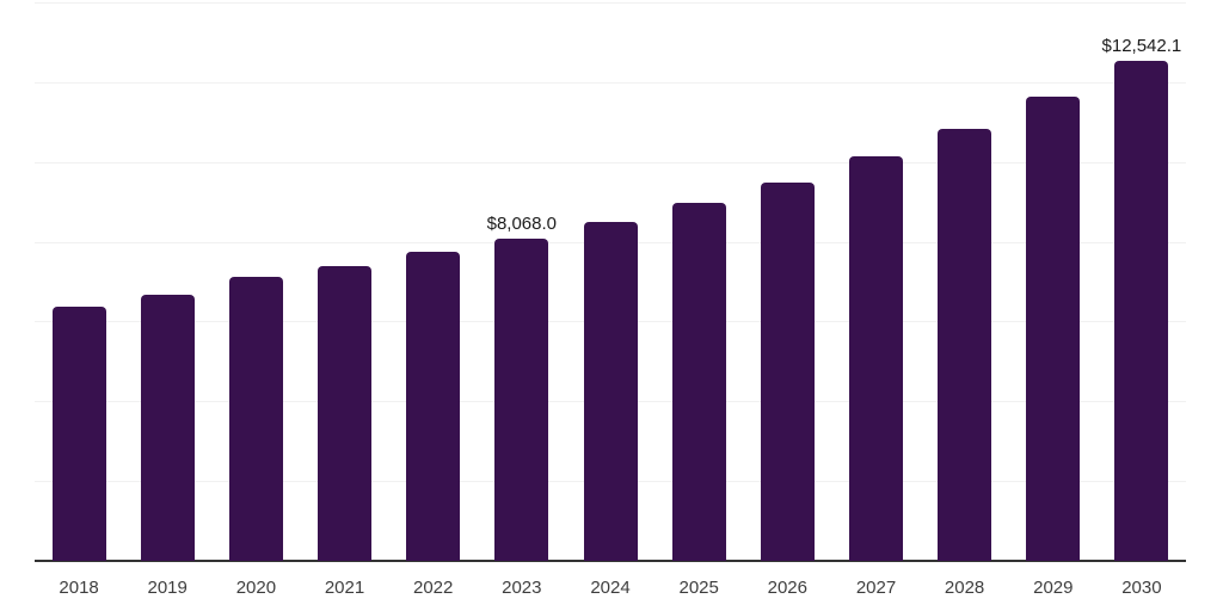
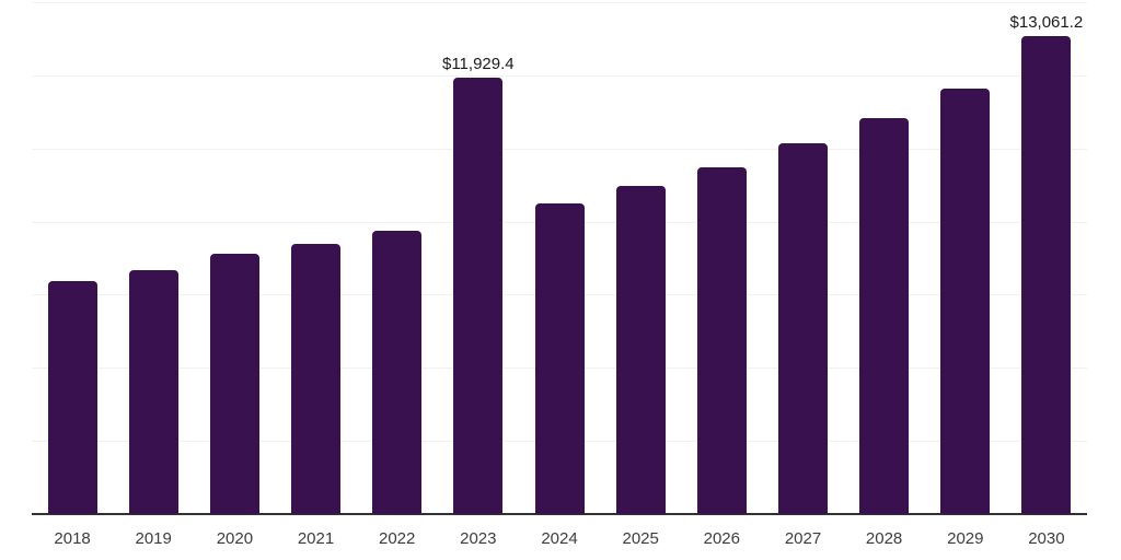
2023: $8,068.0 -> $11,929.4
2030: $12,542.1 -> $13,061.2
